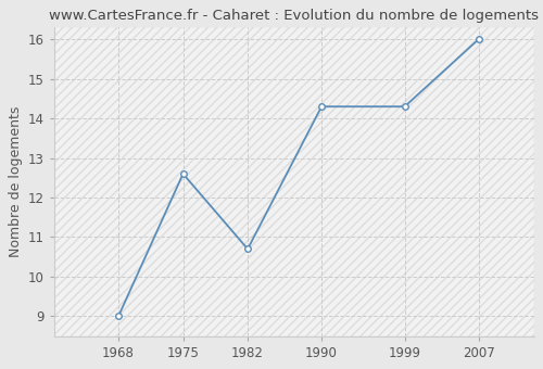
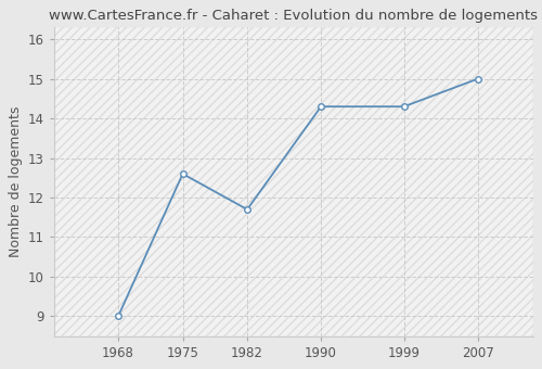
1982: 10.7 -> 11.7
2007: 16.0 -> 15.0
